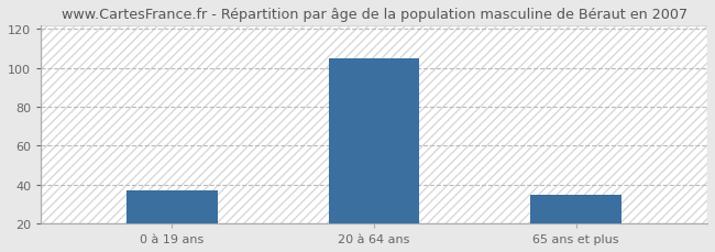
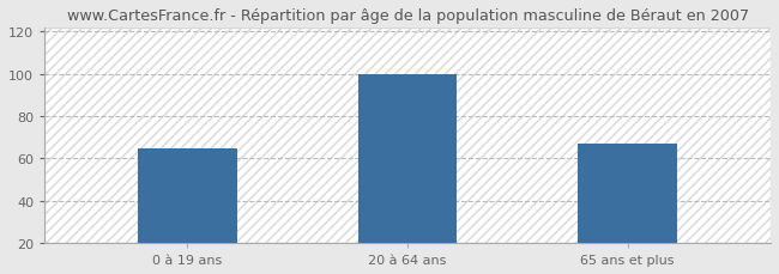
0 à 19 ans: 37 -> 65
20 à 64 ans: 105 -> 100
65 ans et plus: 35 -> 67
